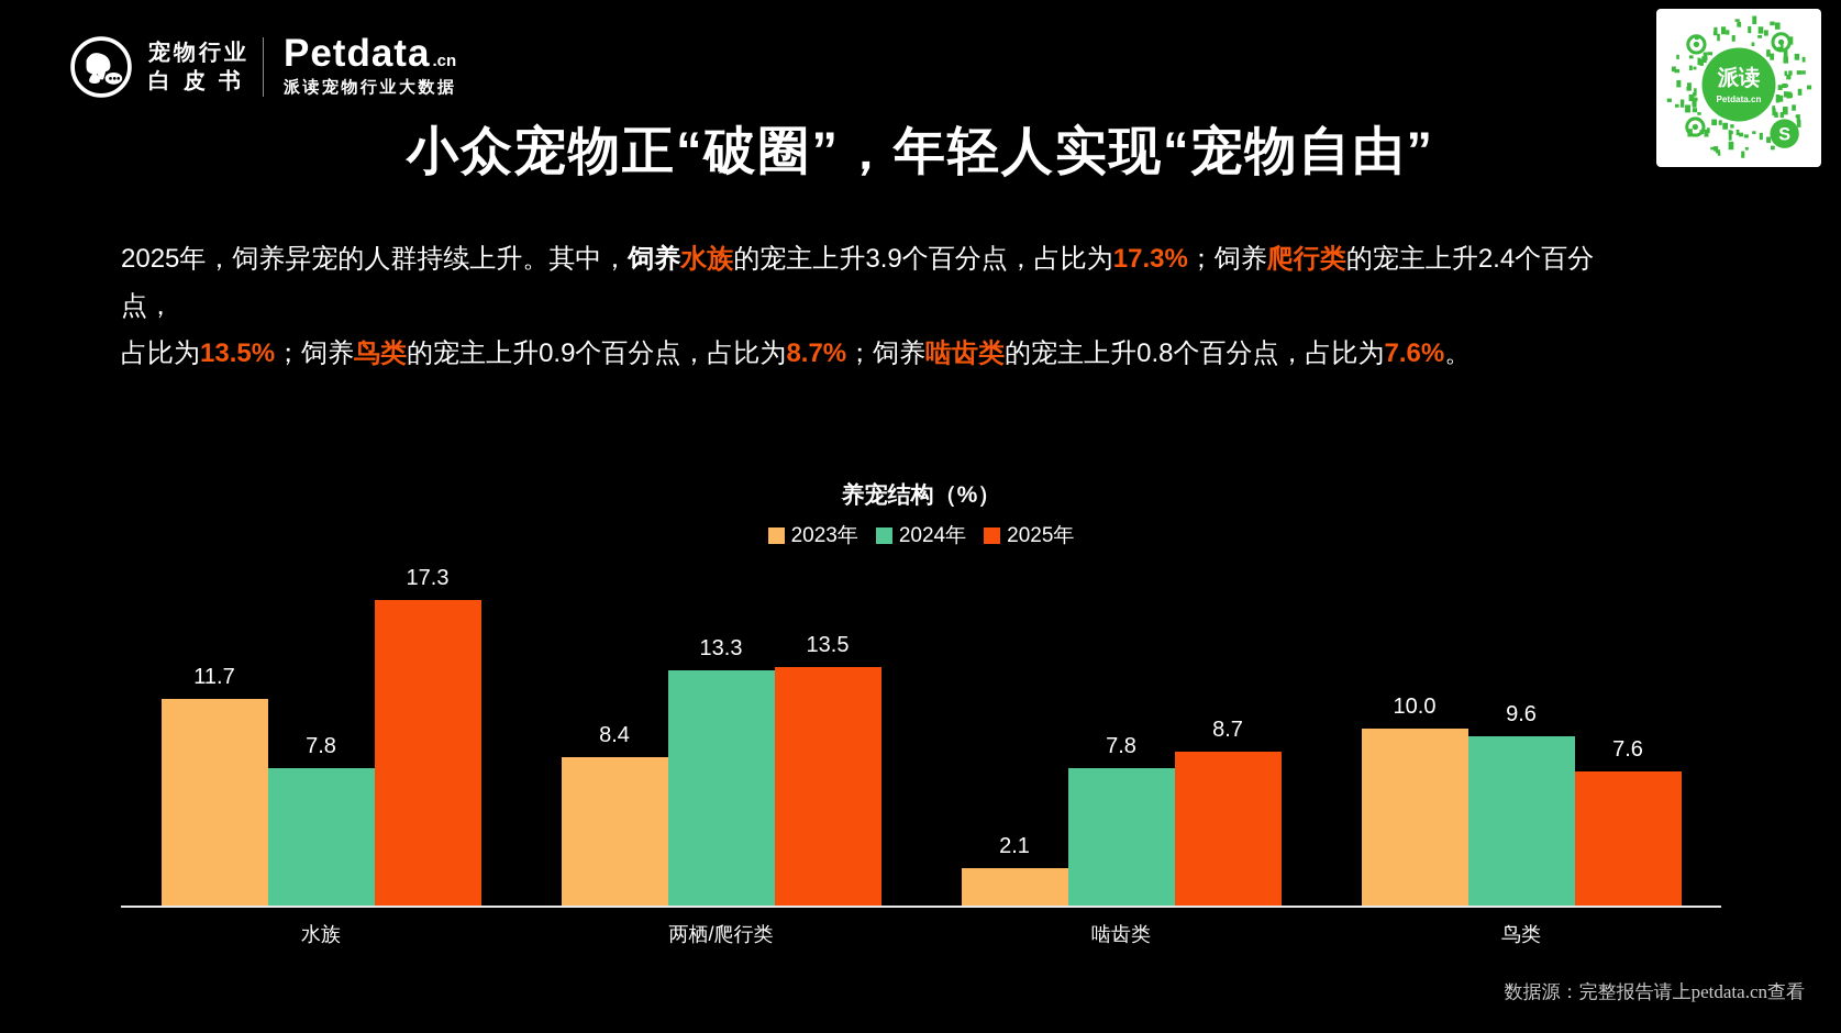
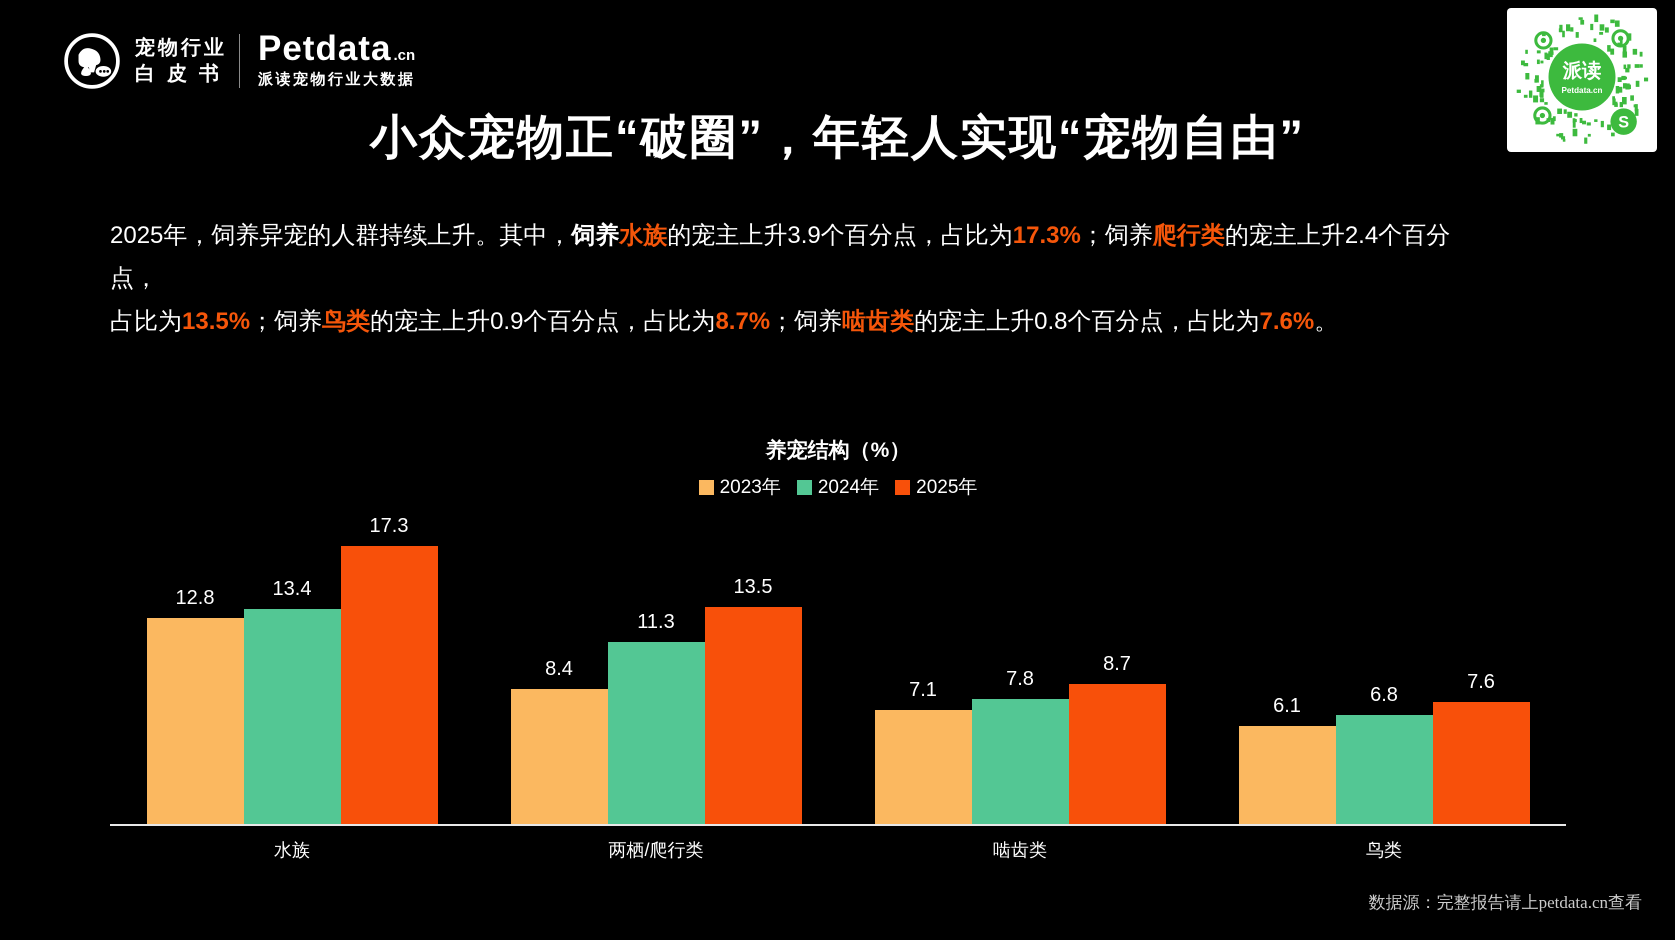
2023年/水族: 11.7 -> 12.8
2024年/水族: 7.8 -> 13.4
2024年/两栖/爬行类: 13.3 -> 11.3
2023年/啮齿类: 2.1 -> 7.1
2023年/鸟类: 10.0 -> 6.1
2024年/鸟类: 9.6 -> 6.8
